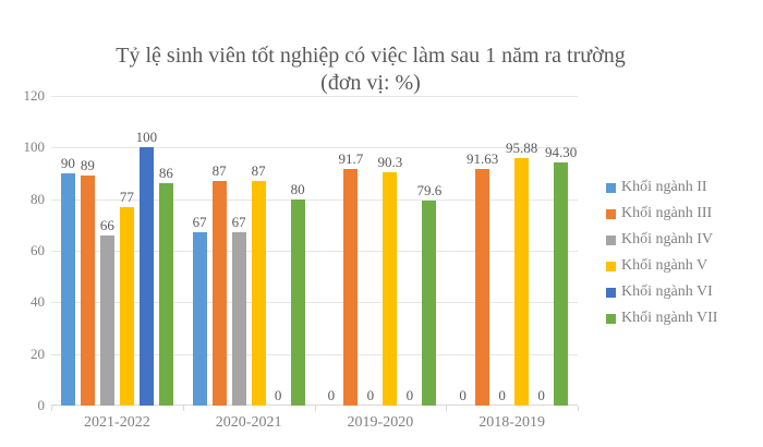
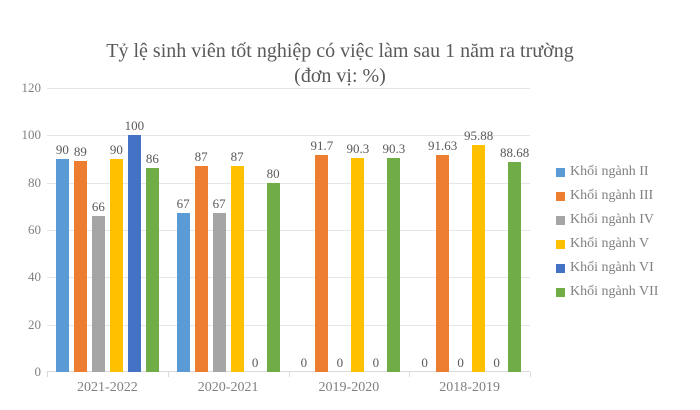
Khối ngành V/2021-2022: 77 -> 90
Khối ngành VII/2019-2020: 79.6 -> 90.3
Khối ngành VII/2018-2019: 94.30 -> 88.68
